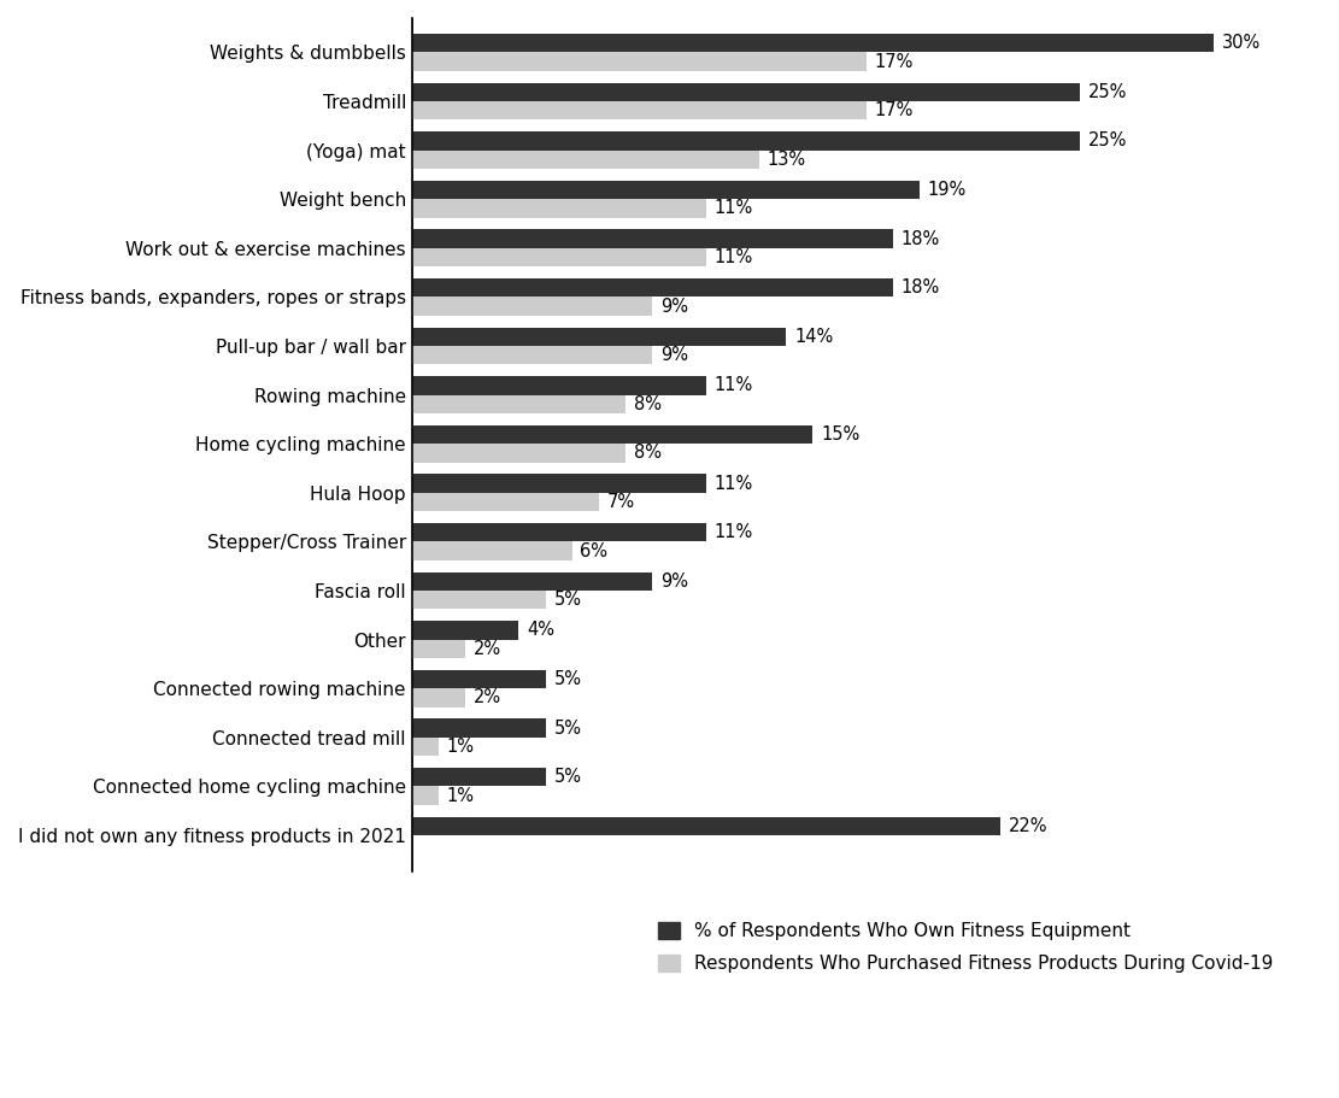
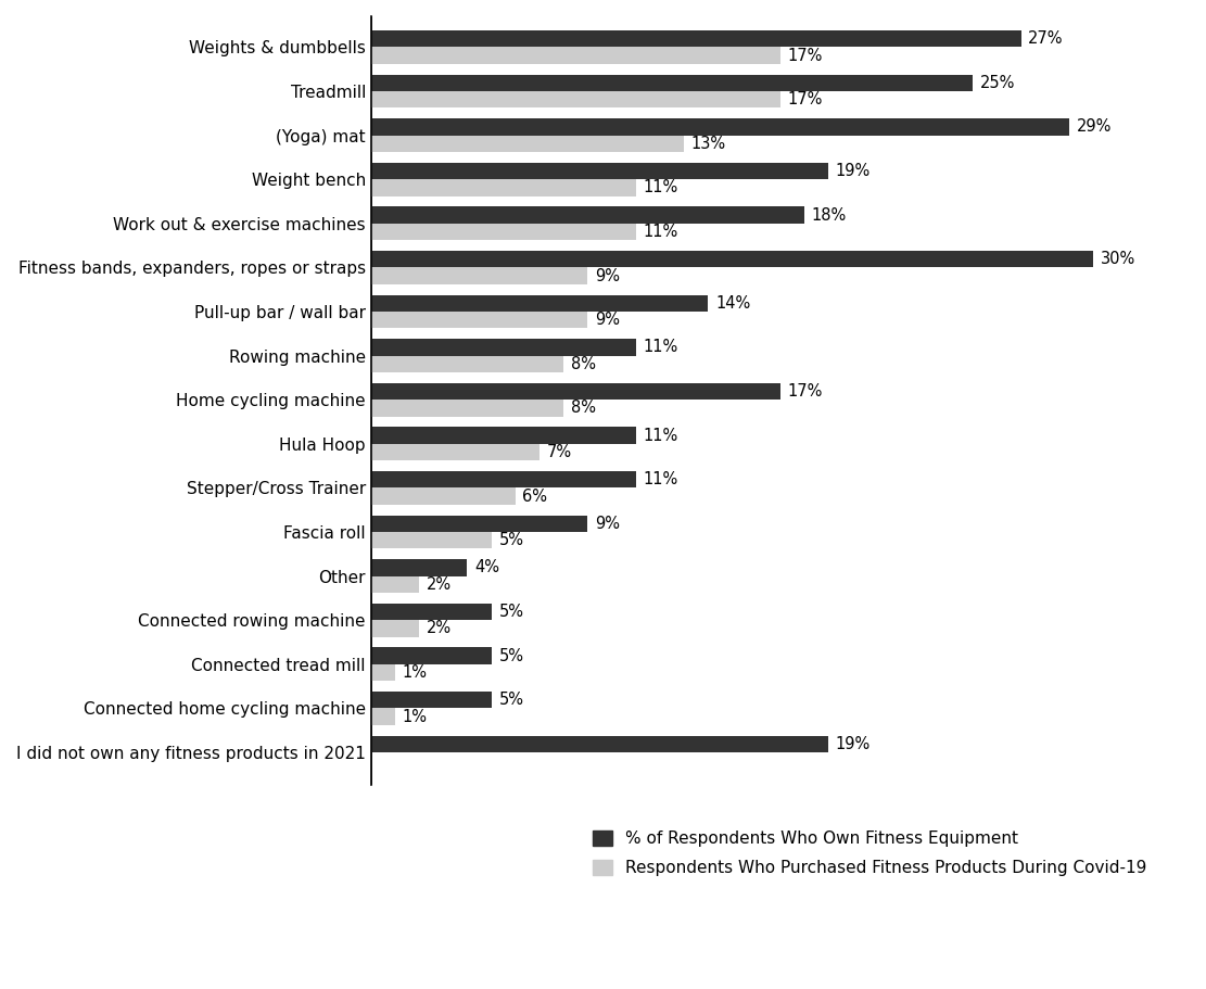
% of Respondents Who Own Fitness Equipment/Weights & dumbbells: 30% -> 27%
% of Respondents Who Own Fitness Equipment/(Yoga) mat: 25% -> 29%
% of Respondents Who Own Fitness Equipment/Fitness bands, expanders, ropes or straps: 18% -> 30%
% of Respondents Who Own Fitness Equipment/Home cycling machine: 15% -> 17%
% of Respondents Who Own Fitness Equipment/I did not own any fitness products in 2021: 22% -> 19%
